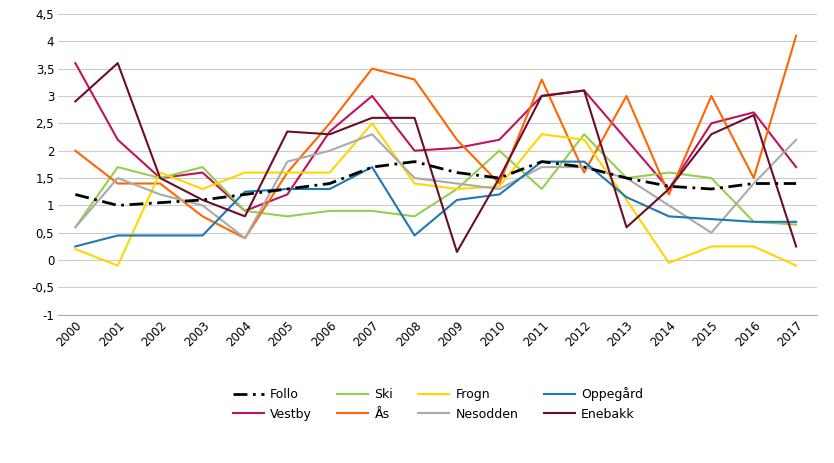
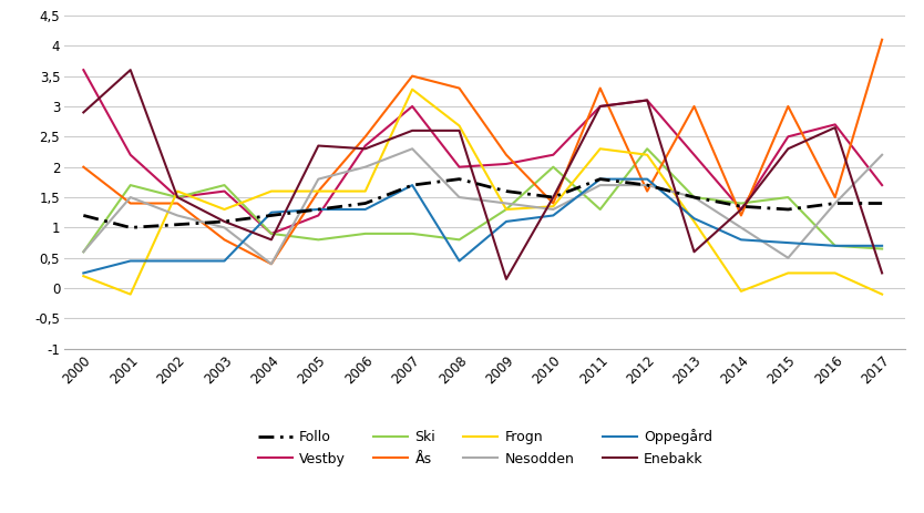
Frogn/2007: 2,50 -> 3,28
Frogn/2008: 1,40 -> 2,68
Ski/2014: 1,60 -> 1,40
